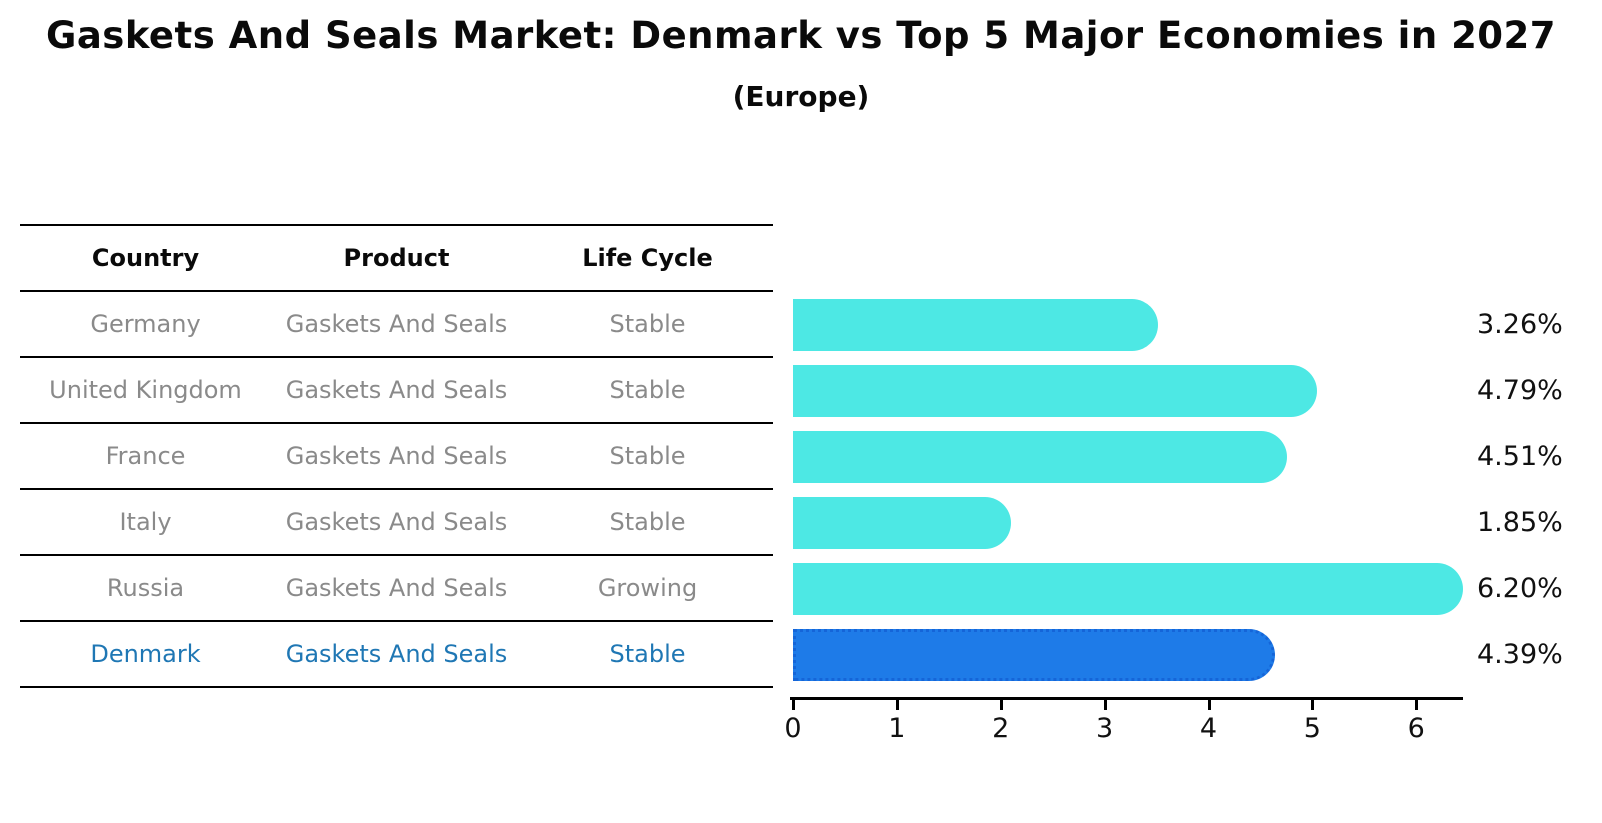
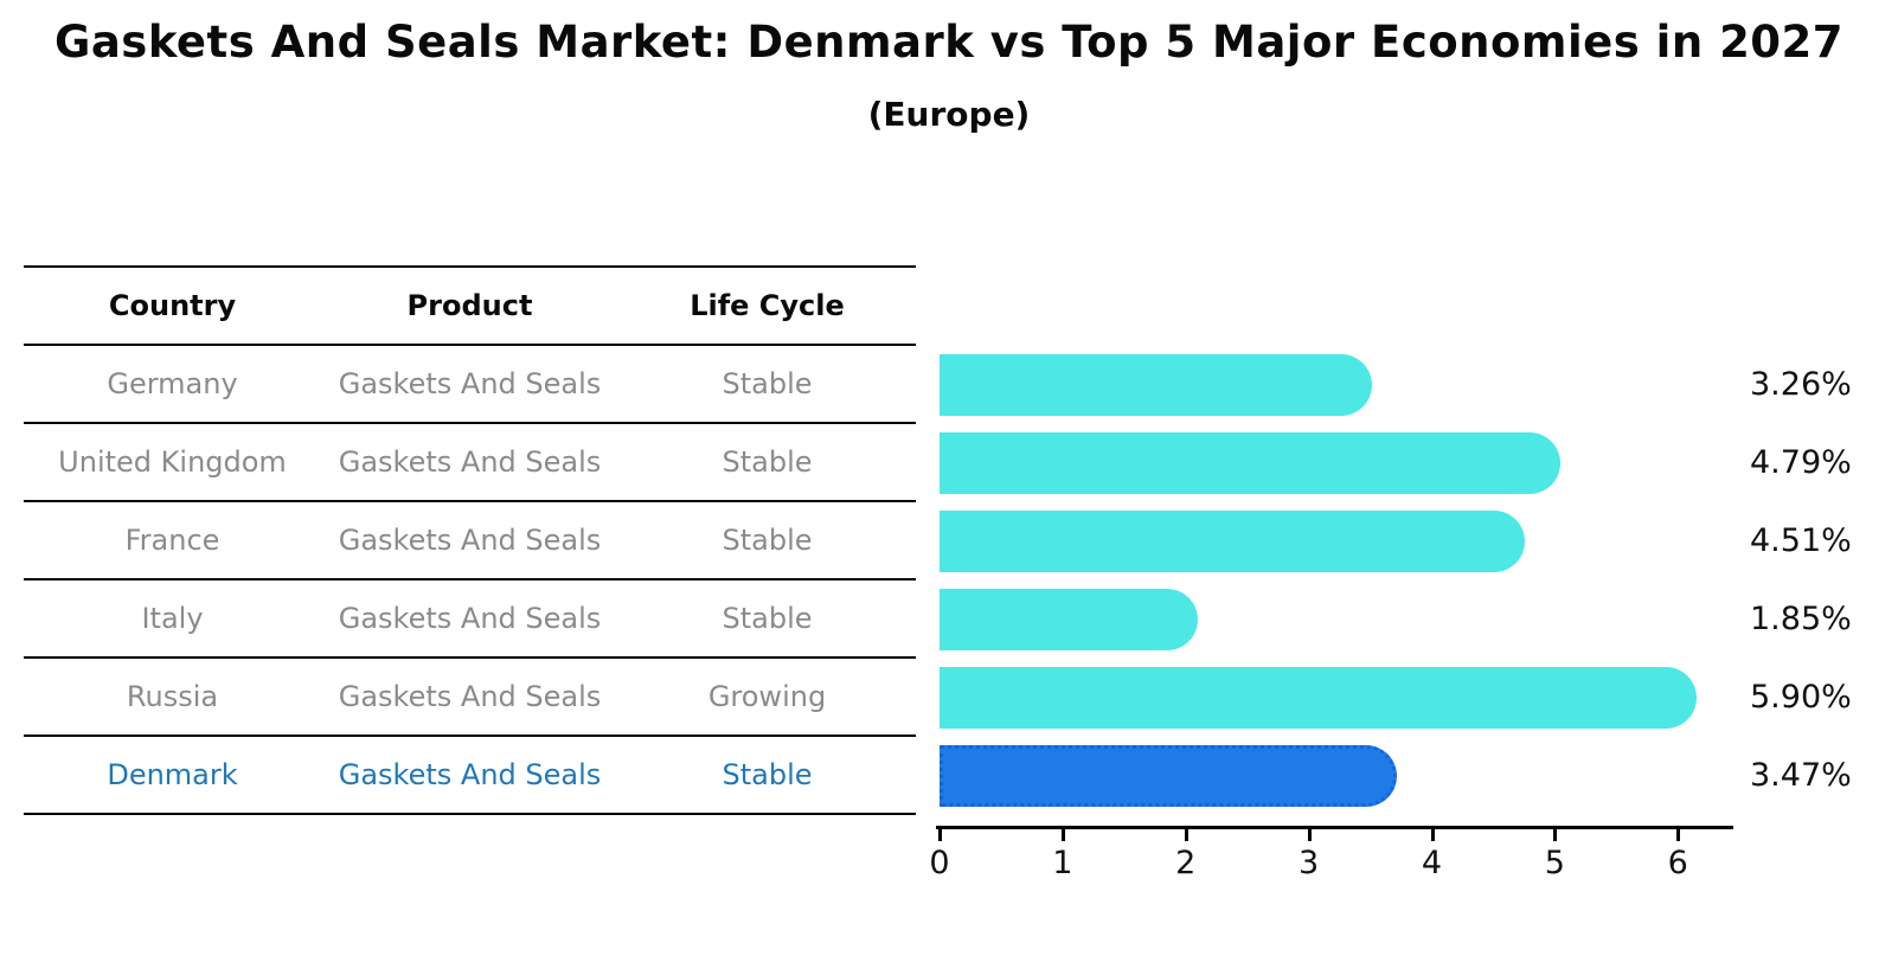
Russia: 6.20% -> 5.90%
Denmark: 4.39% -> 3.47%
